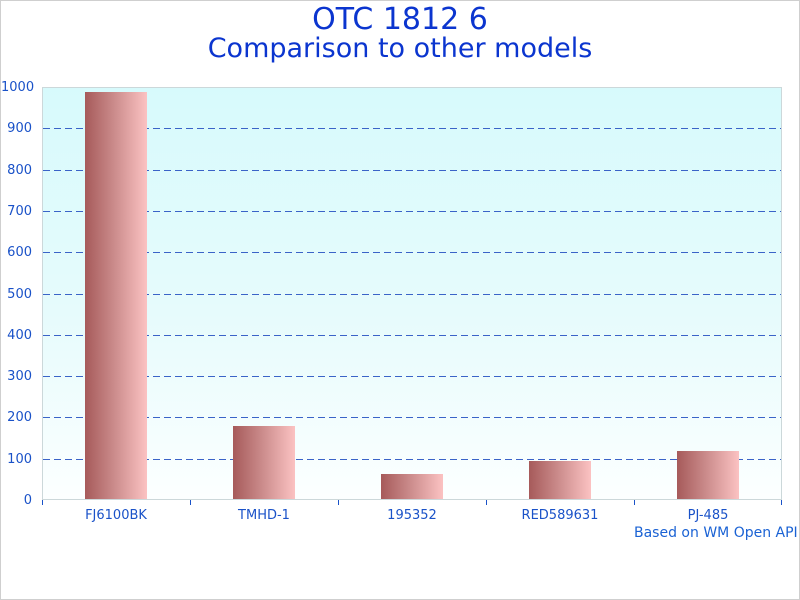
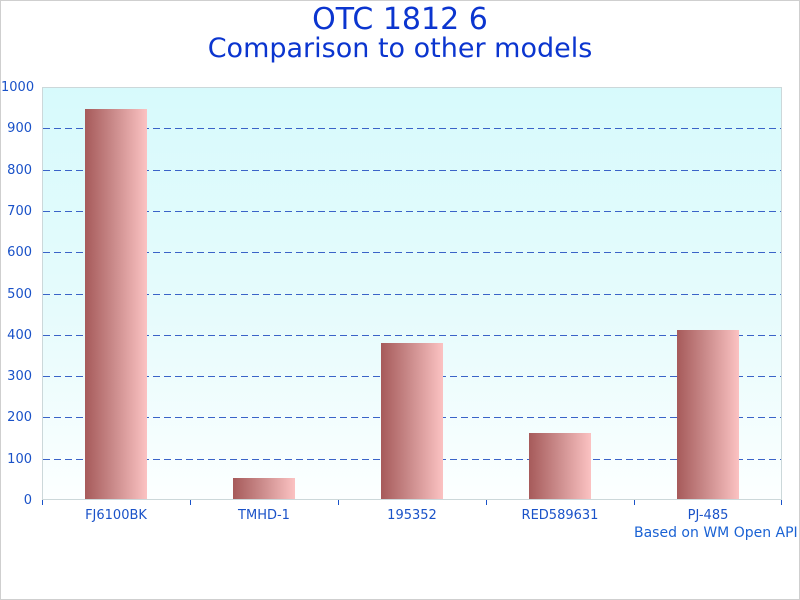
FJ6100BK: 990 -> 950
TMHD-1: 180 -> 50
195352: 60 -> 380
RED589631: 90 -> 160
PJ-485: 120 -> 410
